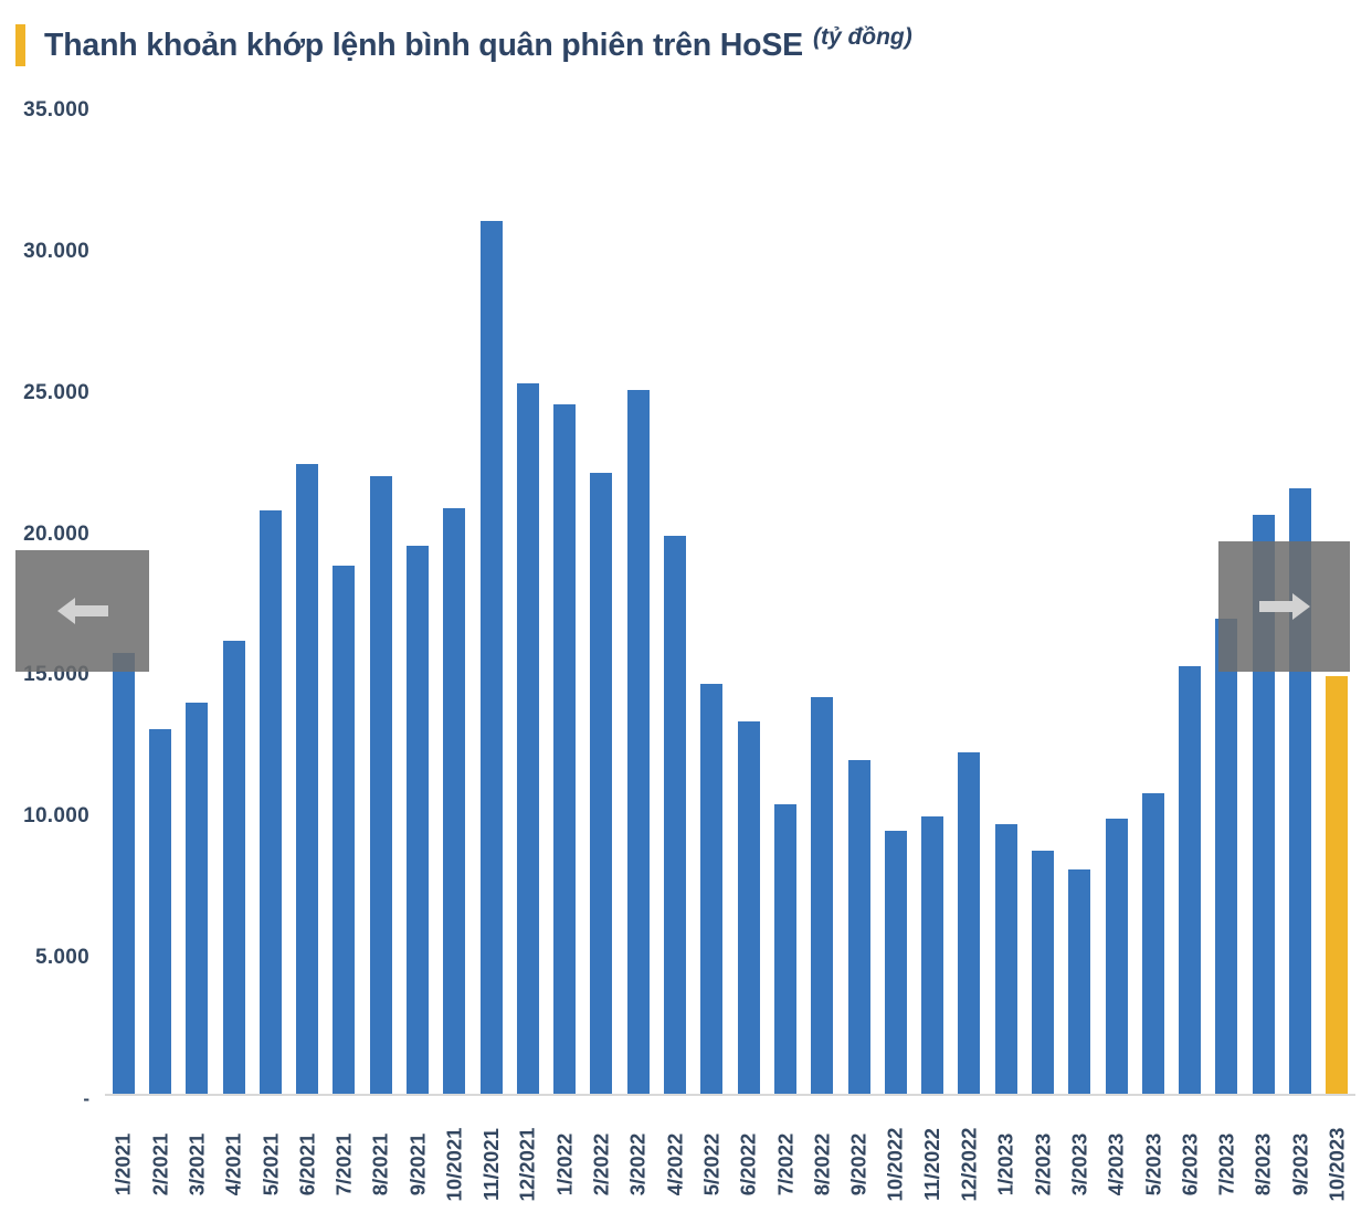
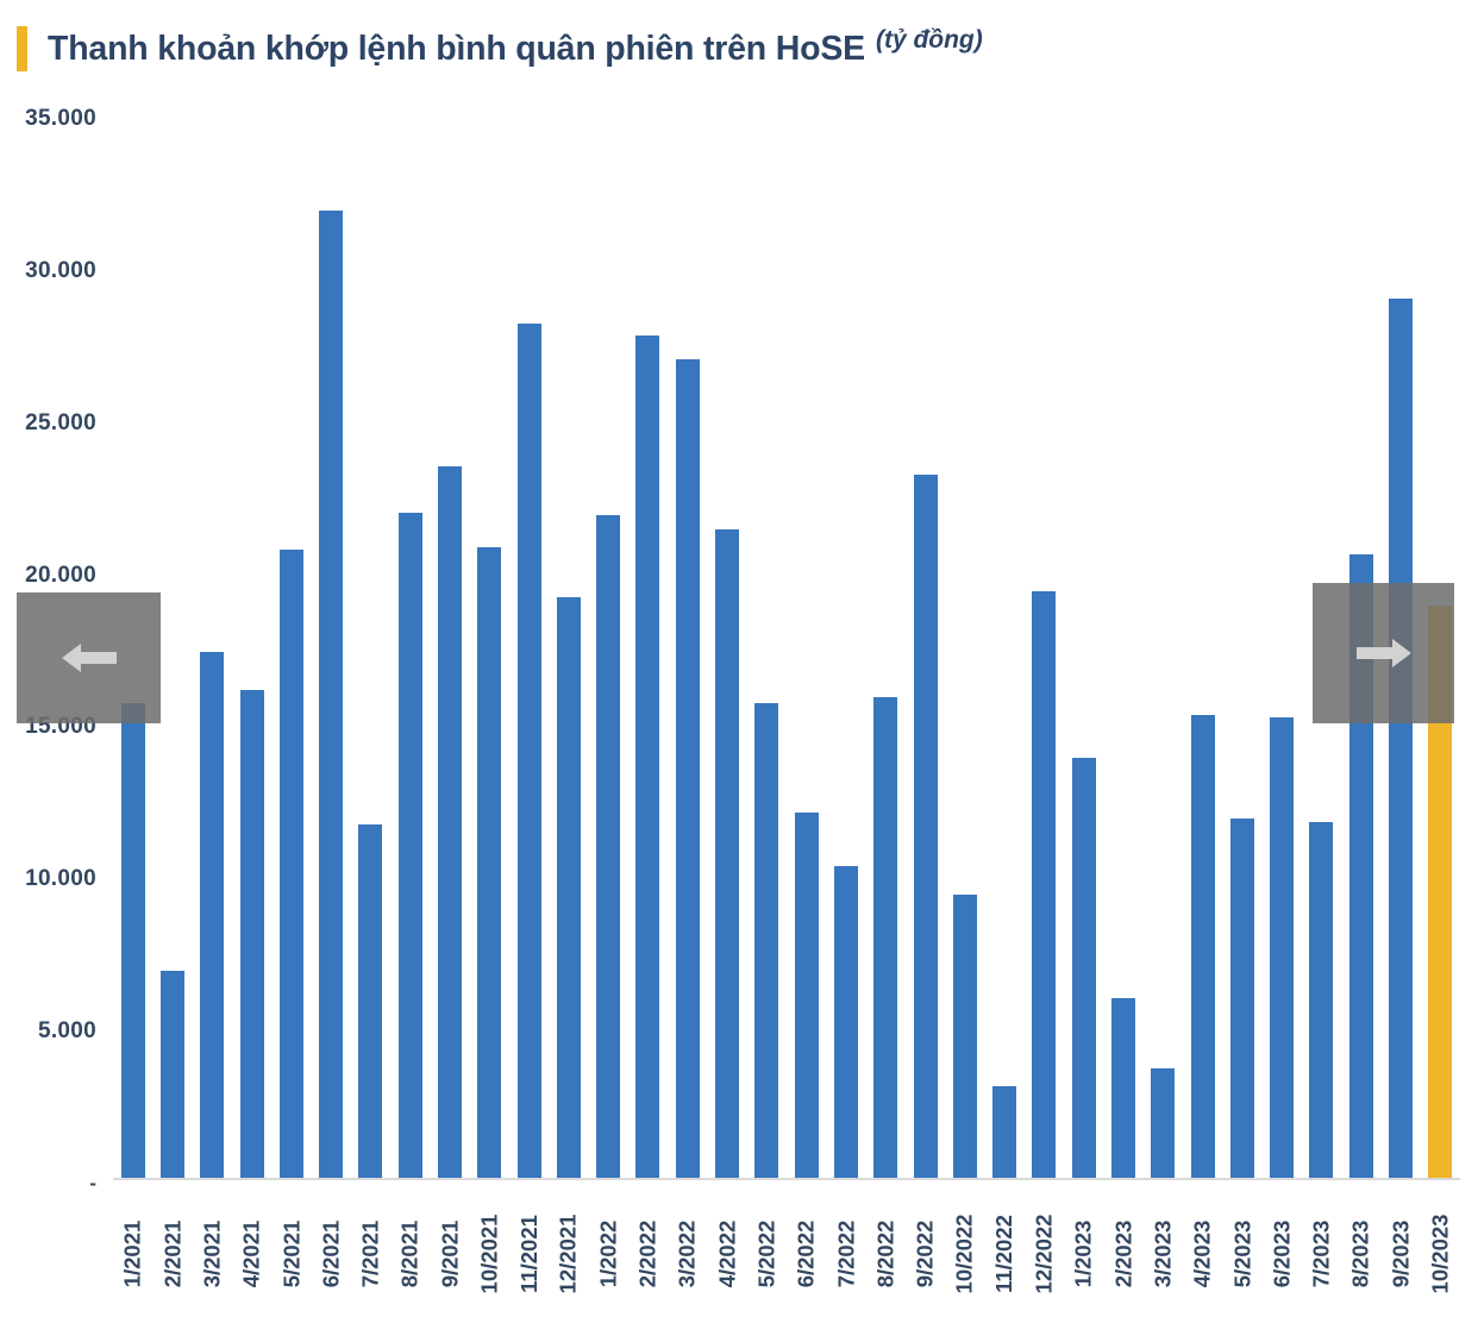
2/2021: 12900 -> 6800
3/2021: 13800 -> 17300
6/2021: 22300 -> 31800
7/2021: 18700 -> 11600
9/2021: 19400 -> 23400
11/2021: 30900 -> 28100
12/2021: 25200 -> 19100
1/2022: 24400 -> 21800
2/2022: 22000 -> 27700
3/2022: 24900 -> 26900
4/2022: 19800 -> 21300
5/2022: 14500 -> 15600
6/2022: 13200 -> 12000
8/2022: 14000 -> 15800
9/2022: 11800 -> 23100
11/2022: 9800 -> 3000
12/2022: 12100 -> 19300
1/2023: 9600 -> 13800
2/2023: 8600 -> 5900
3/2023: 8000 -> 3600
4/2023: 9800 -> 15200
5/2023: 10600 -> 11800
7/2023: 16800 -> 11700
9/2023: 21400 -> 28900
10/2023: 14800 -> 18800
